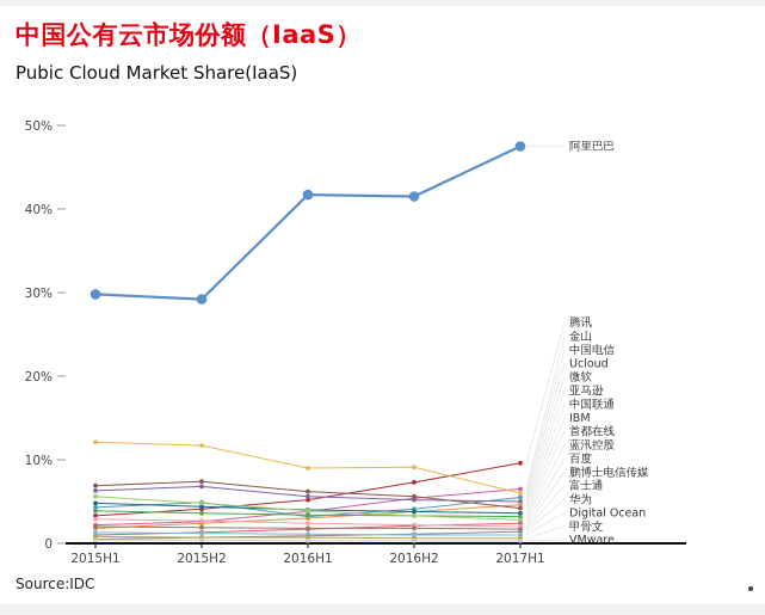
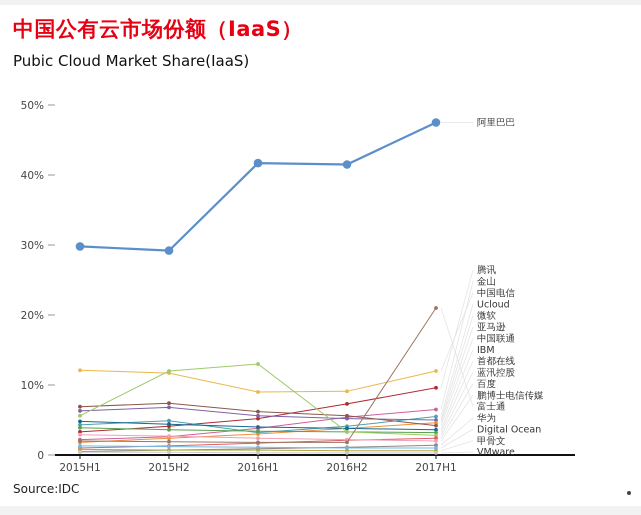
蓝汛控股/2015H2: 5% -> 12%
蓝汛控股/2016H1: 4% -> 13%
中国电信/2017H1: 6% -> 12%
富士通/2017H1: 2% -> 21%
